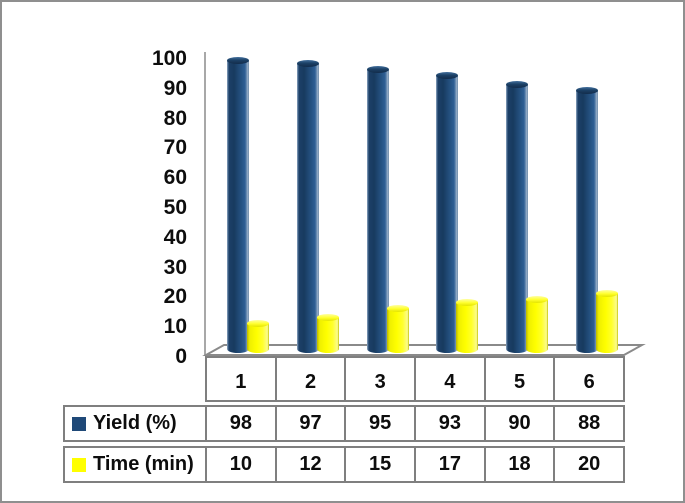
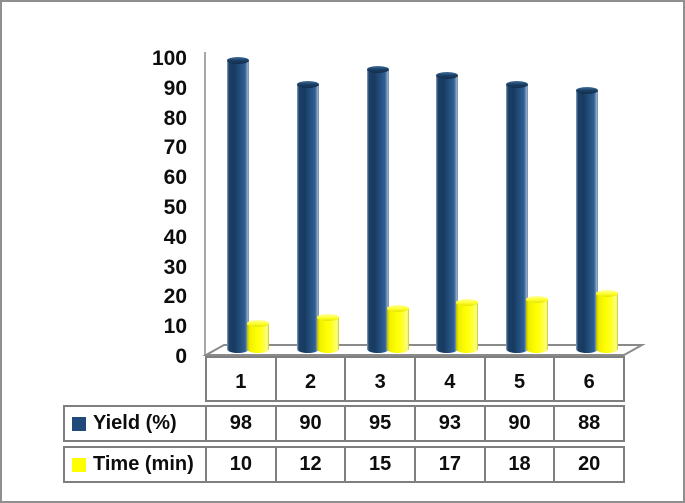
Yield (%)/2: 97 -> 90
